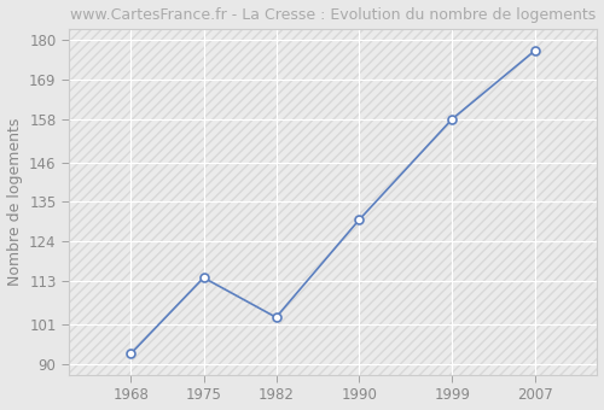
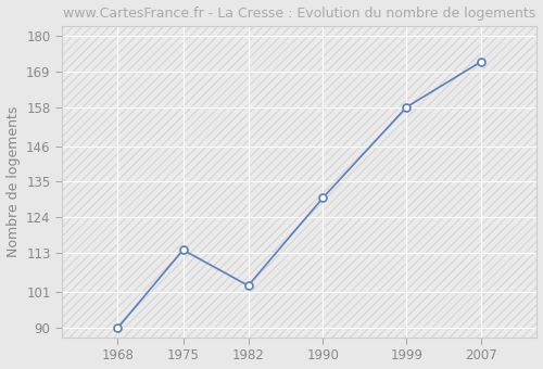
1968: 93 -> 90
2007: 177 -> 172
